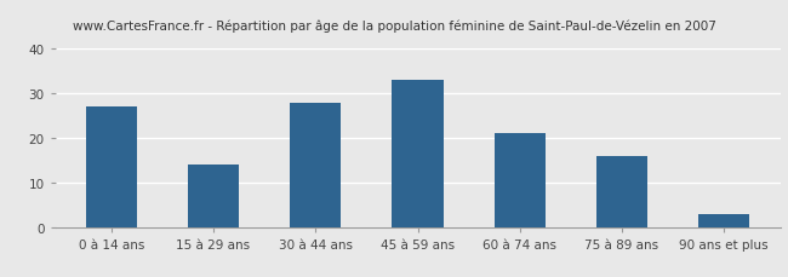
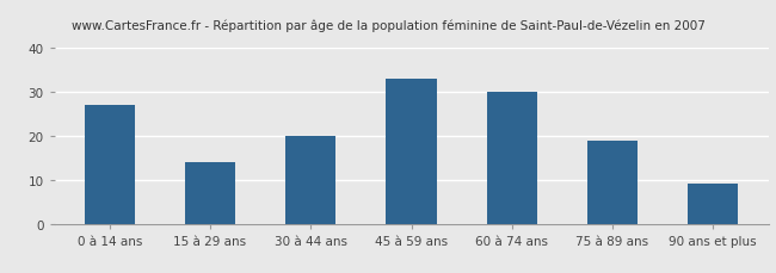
30 à 44 ans: 28 -> 20
60 à 74 ans: 21 -> 30
75 à 89 ans: 16 -> 19
90 ans et plus: 3 -> 9
